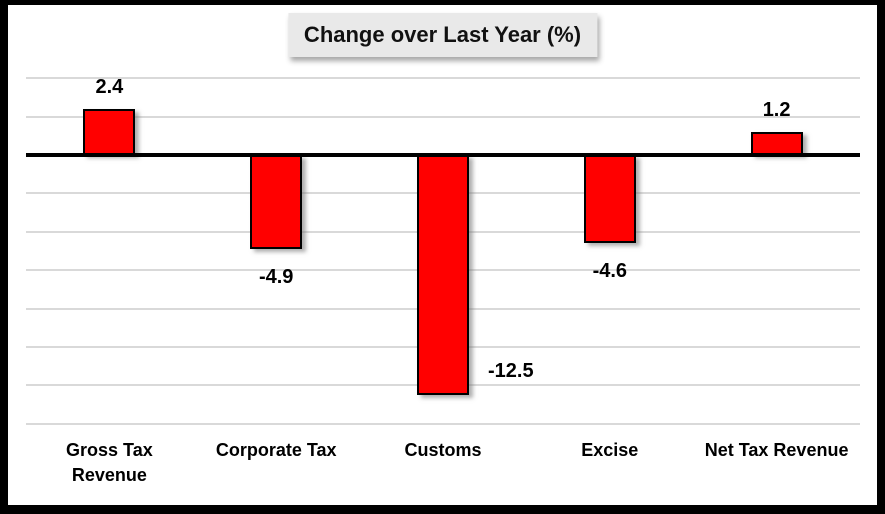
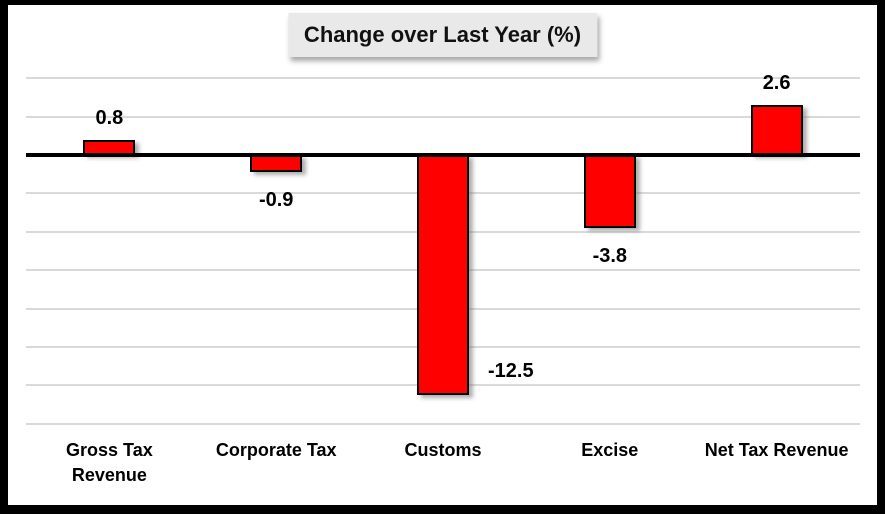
Gross Tax Revenue: 2.4 -> 0.8
Corporate Tax: -4.9 -> -0.9
Excise: -4.6 -> -3.8
Net Tax Revenue: 1.2 -> 2.6
